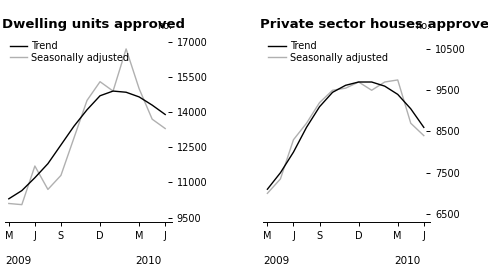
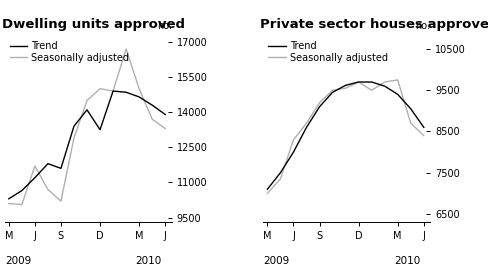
Dwelling units approved/Trend/S: 12600 -> 11600
Dwelling units approved/Seasonally adjusted/S: 11300 -> 10200
Dwelling units approved/Trend/D: 14700 -> 13250
Dwelling units approved/Seasonally adjusted/D: 15300 -> 15000
